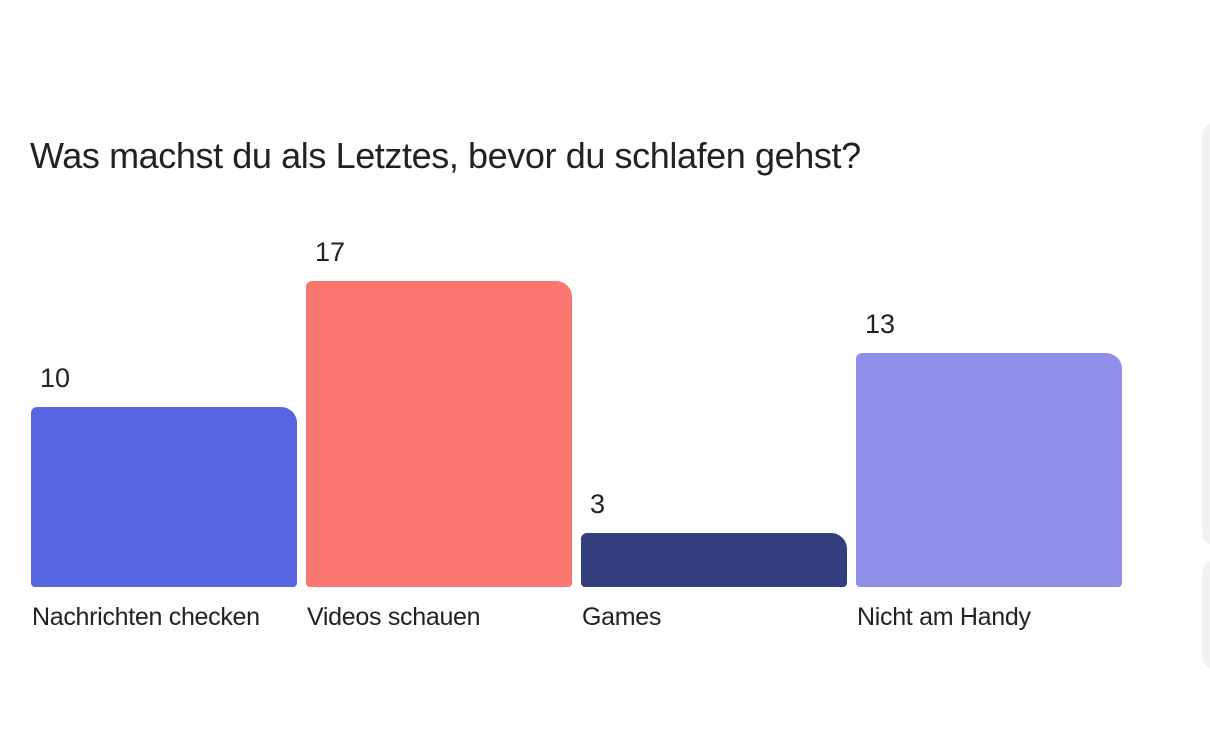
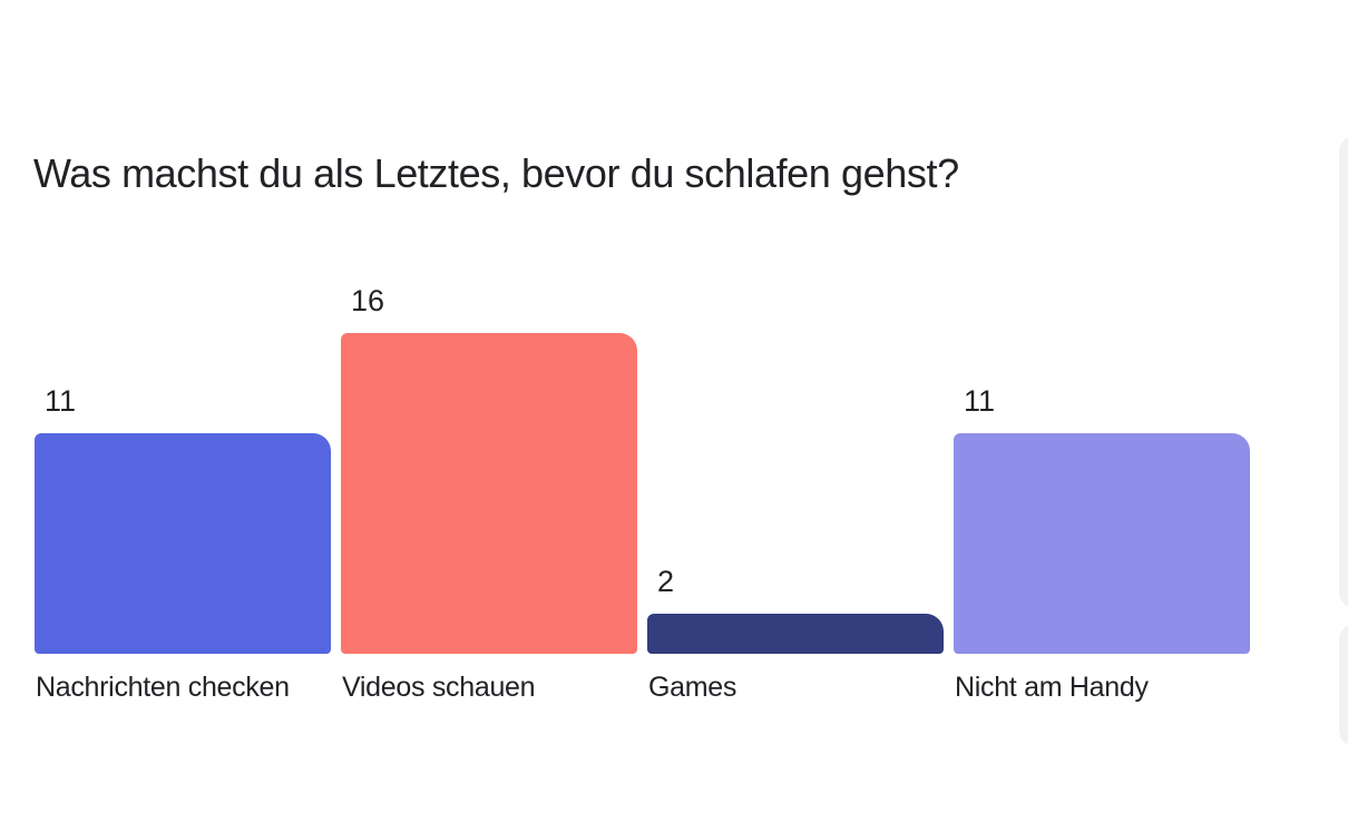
Nachrichten checken: 10 -> 11
Videos schauen: 17 -> 16
Games: 3 -> 2
Nicht am Handy: 13 -> 11
